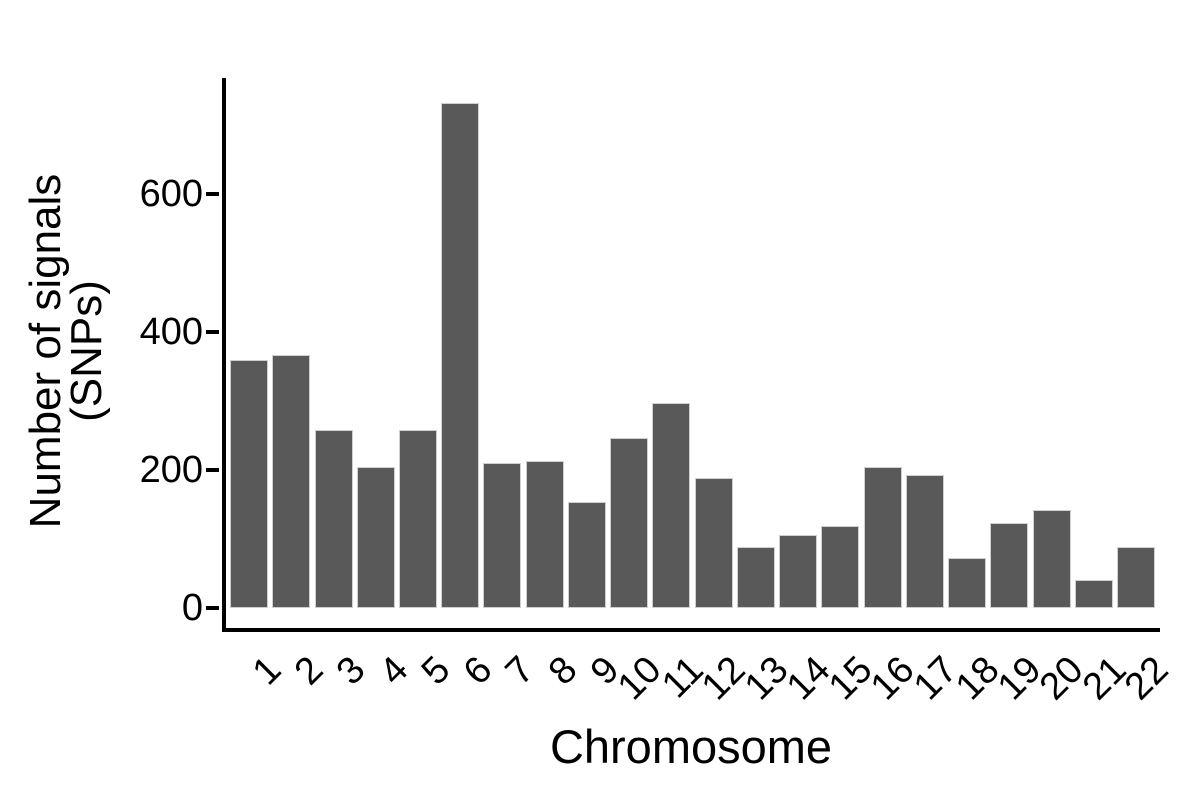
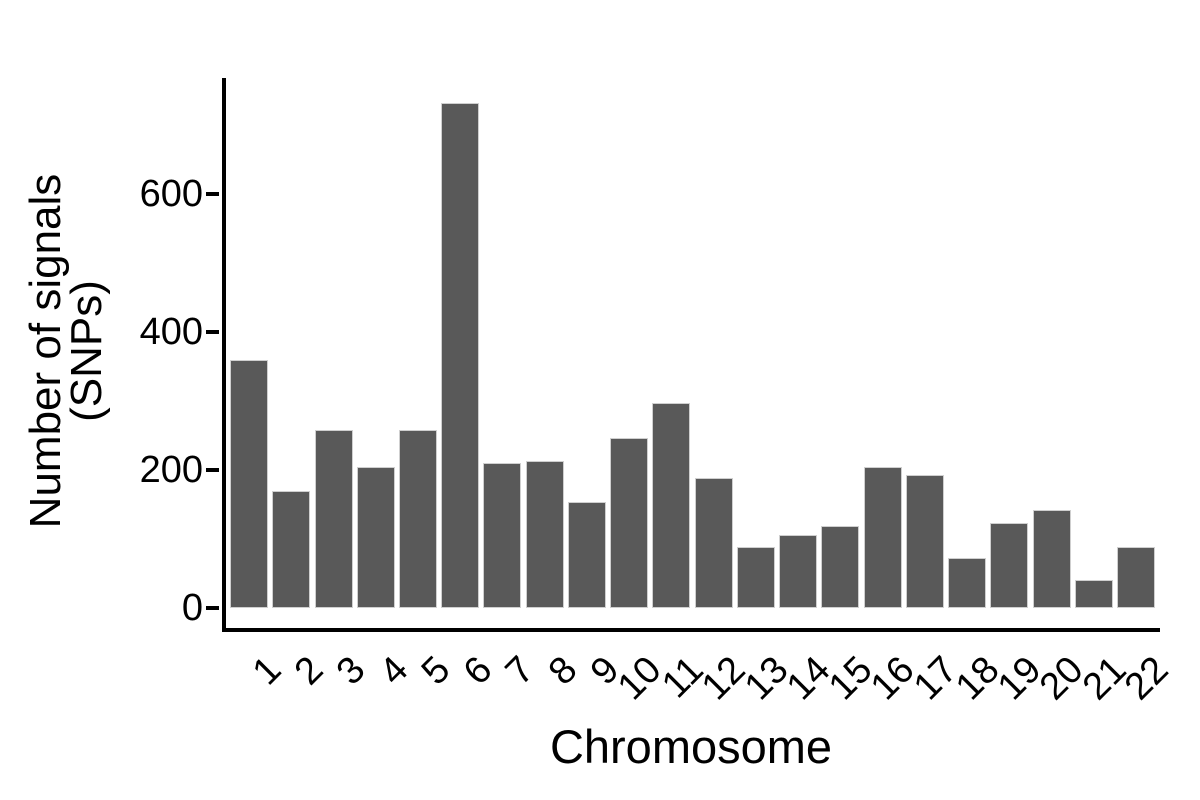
2: 370 -> 170
